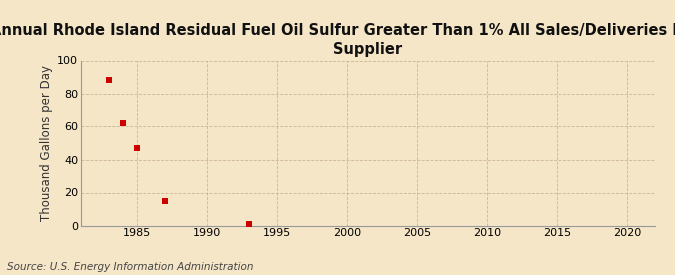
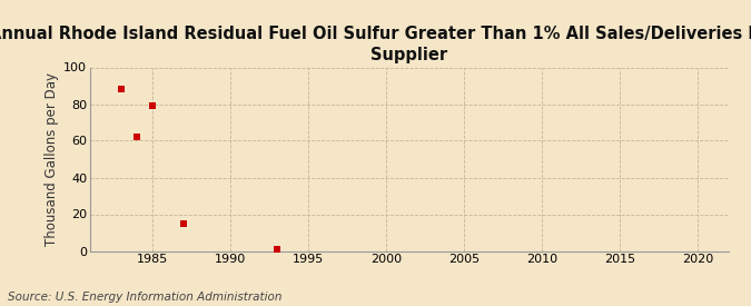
1985: 47 -> 79
